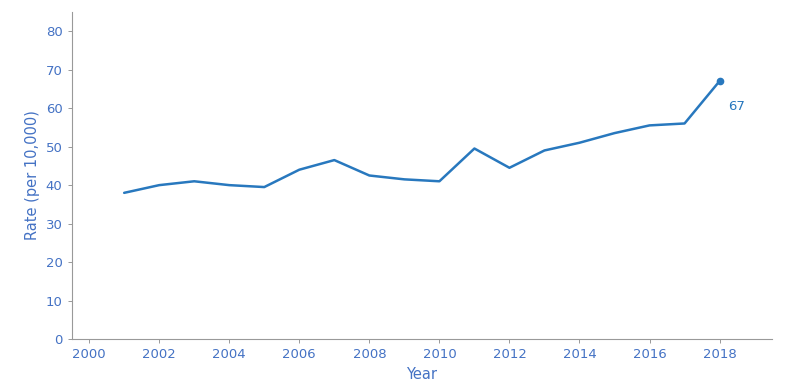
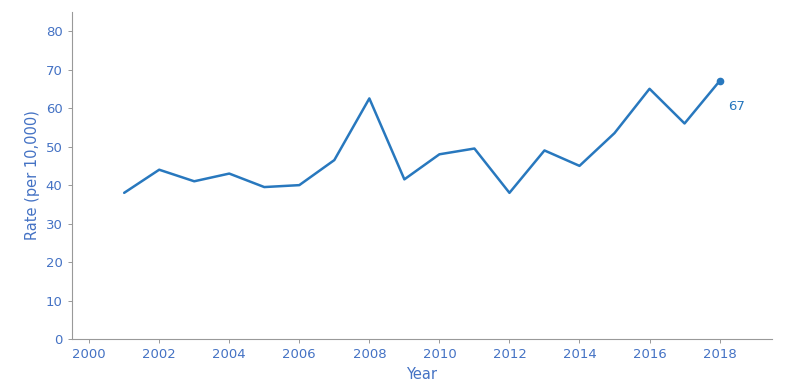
2002: 40.0 -> 44.0
2004: 40.0 -> 43.0
2006: 44.0 -> 40.0
2008: 42.5 -> 62.5
2010: 41.0 -> 48.0
2012: 44.5 -> 38.0
2014: 51.0 -> 45.0
2016: 55.5 -> 65.0
